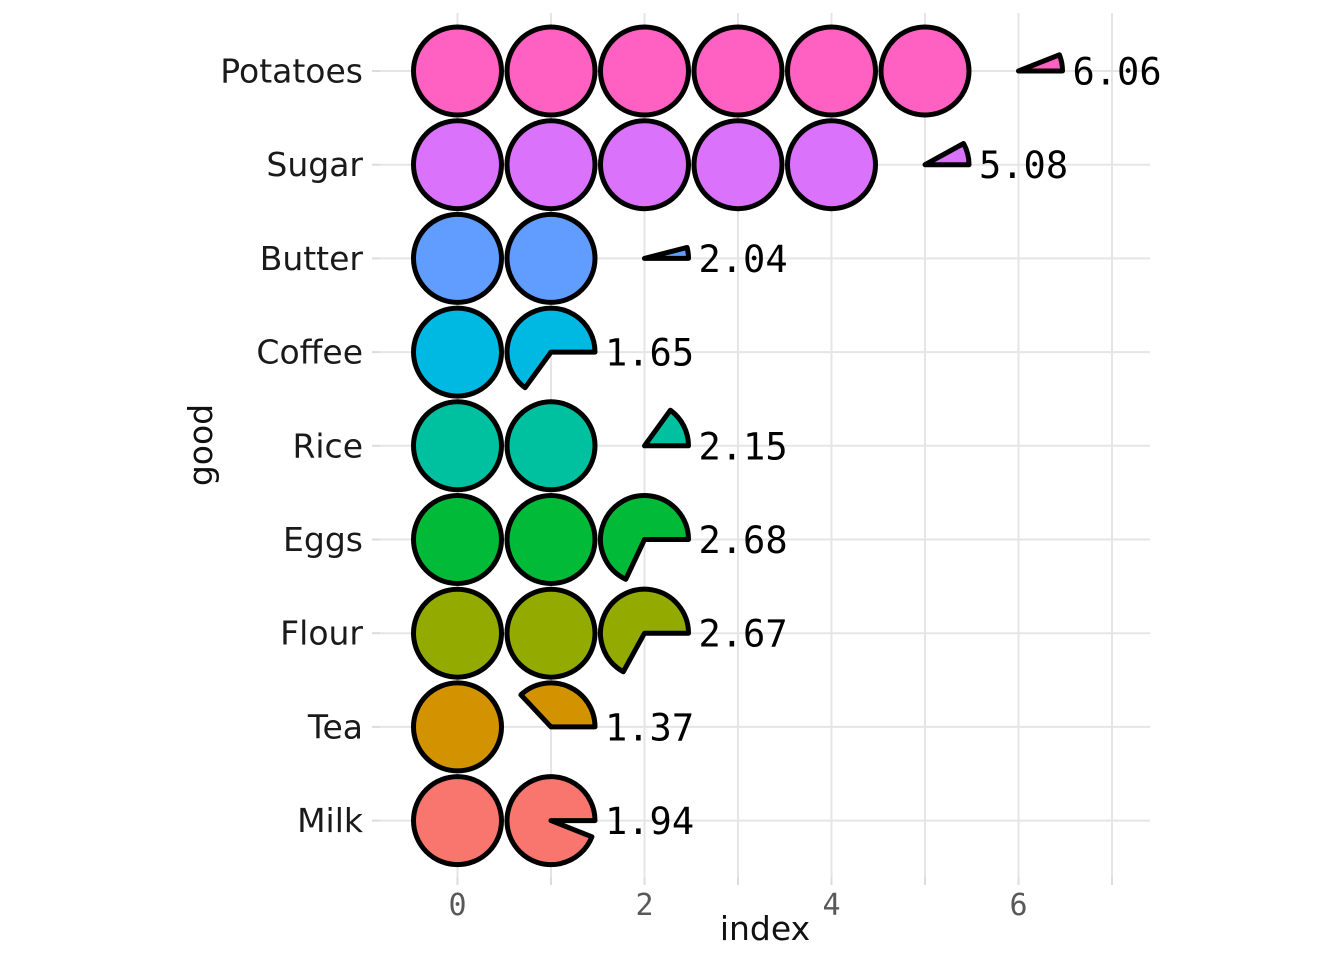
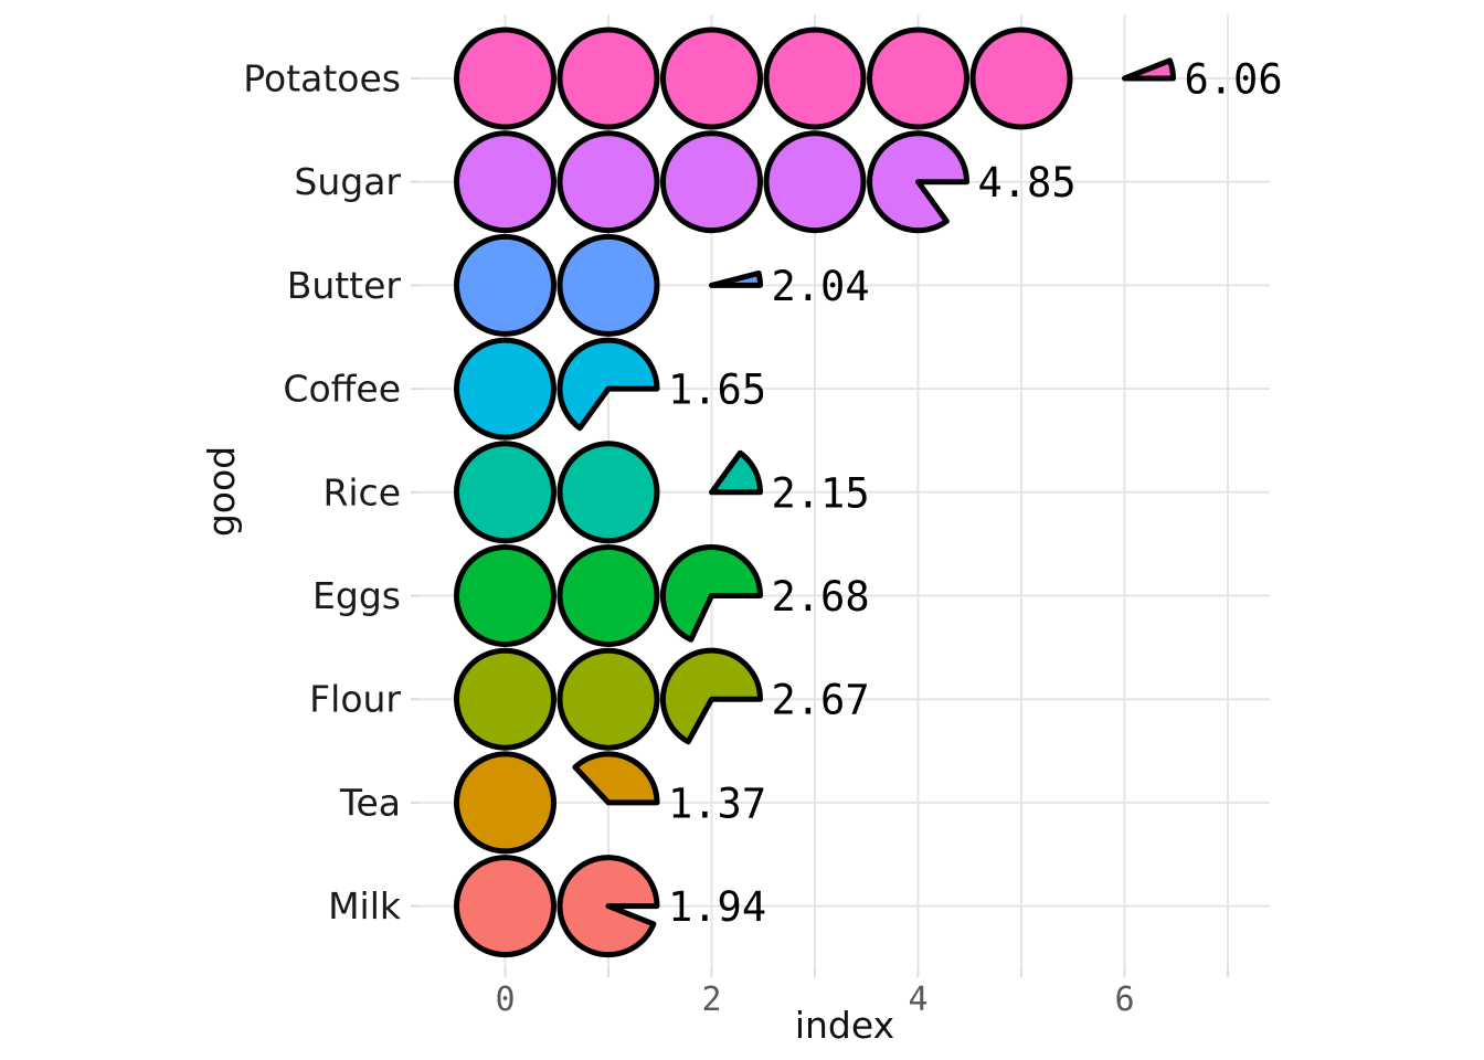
Sugar: 5.08 -> 4.85
